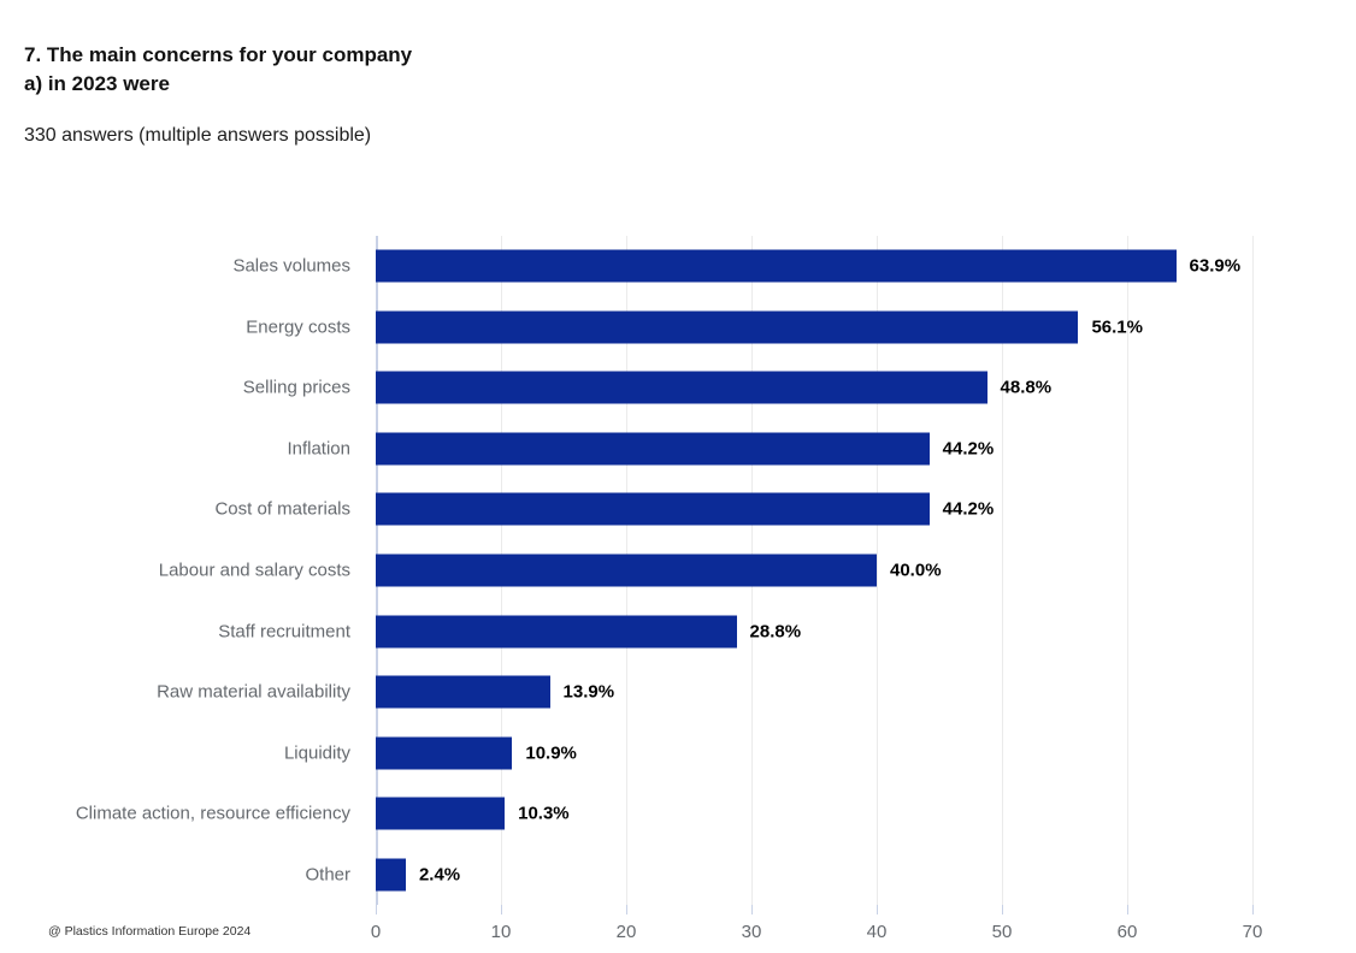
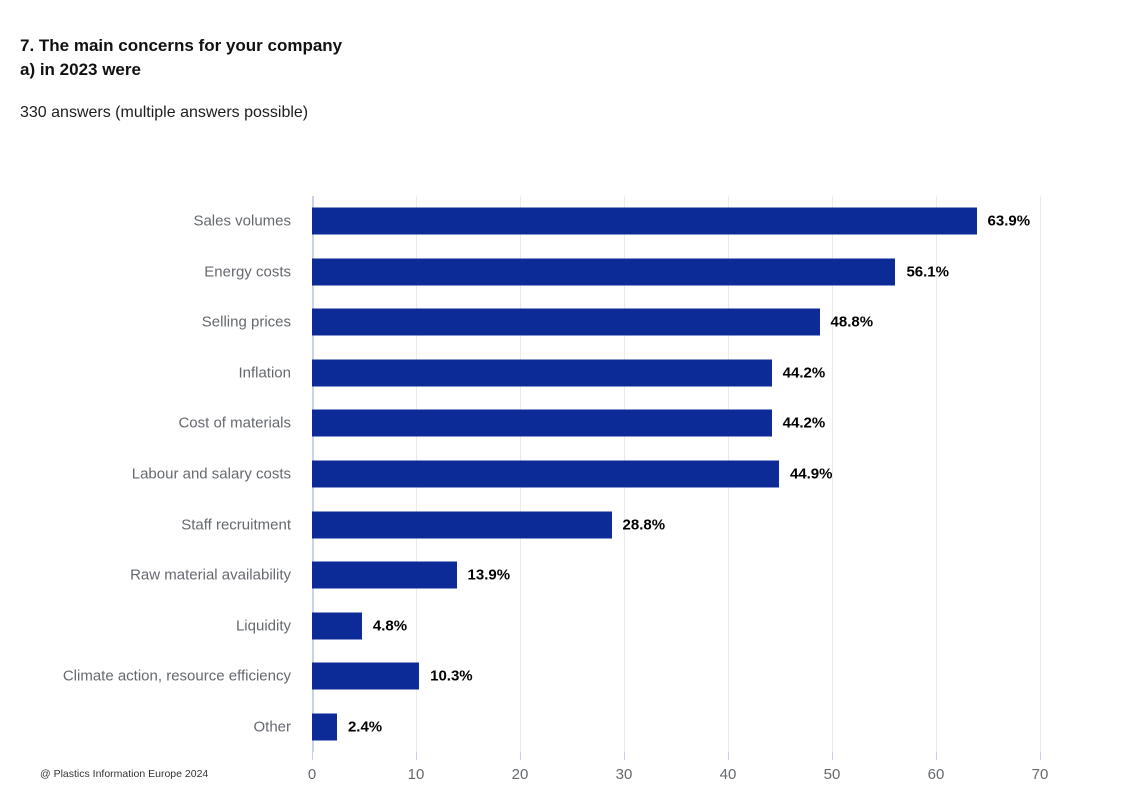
Labour and salary costs: 40.0% -> 44.9%
Liquidity: 10.9% -> 4.8%
